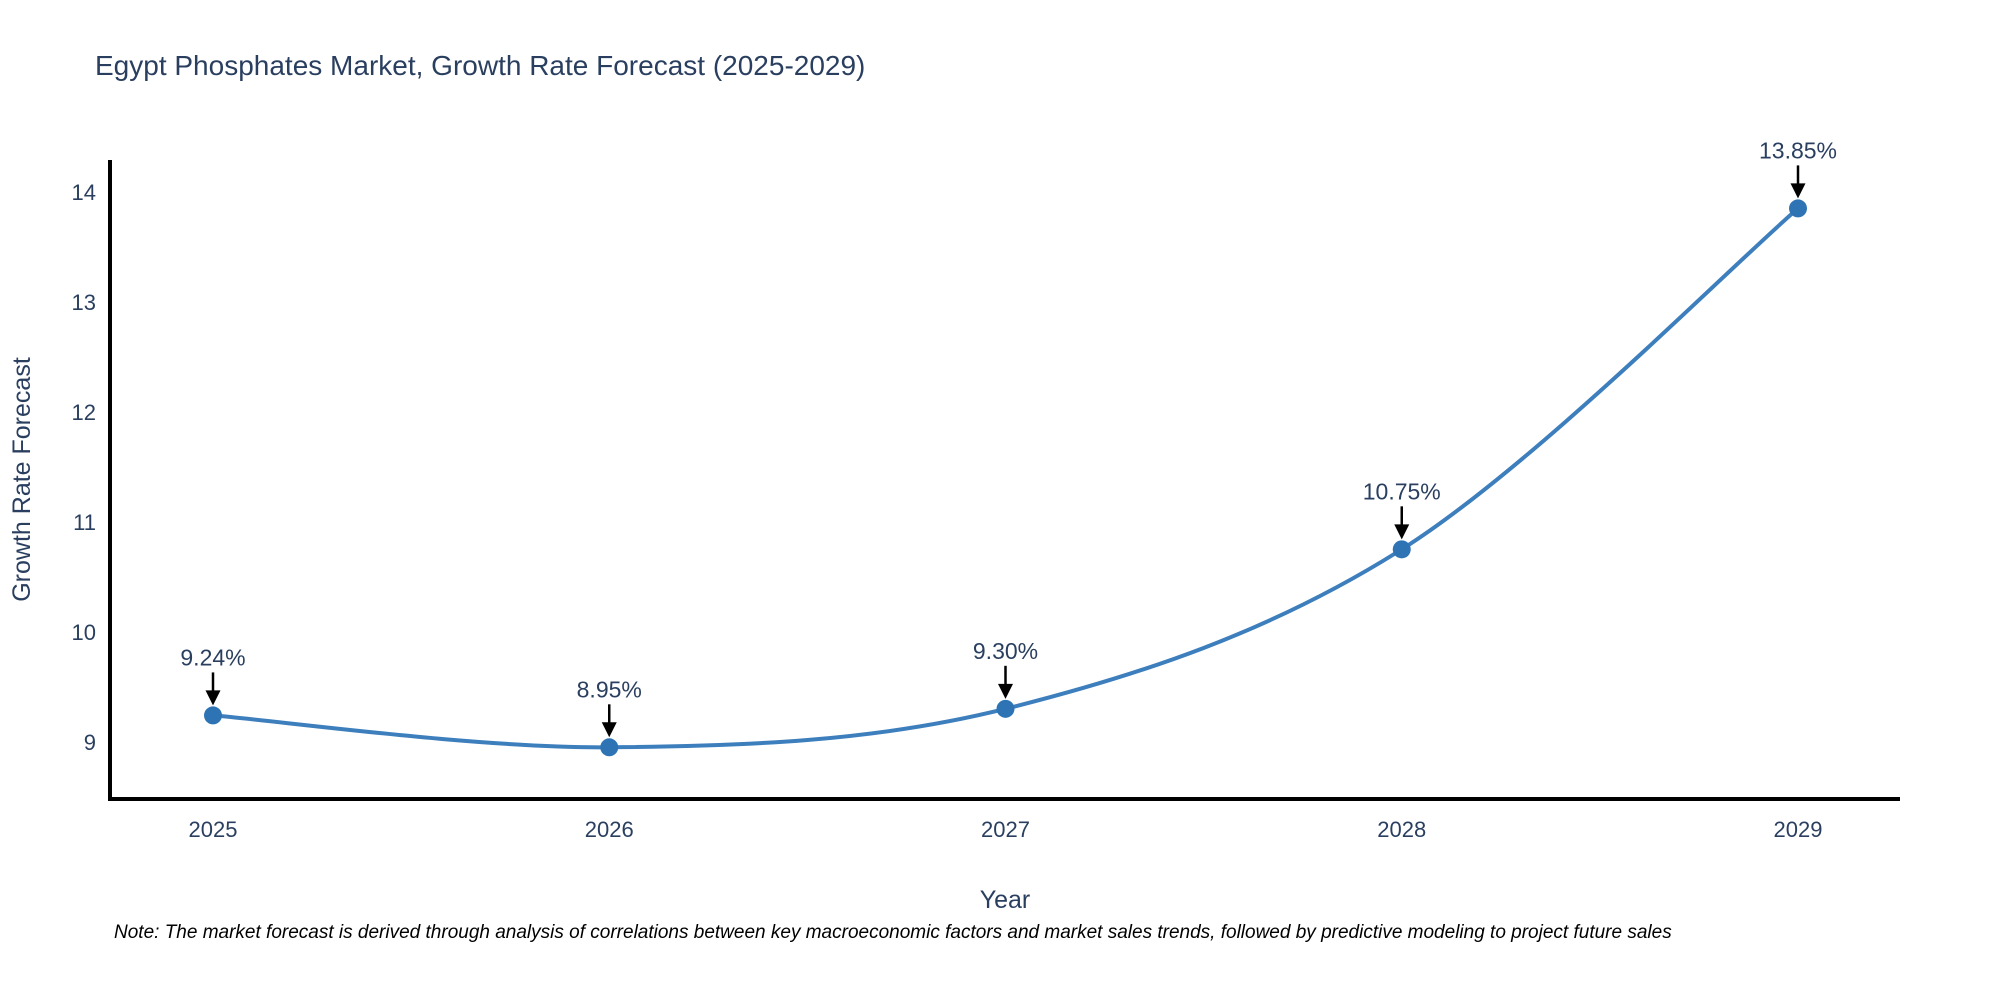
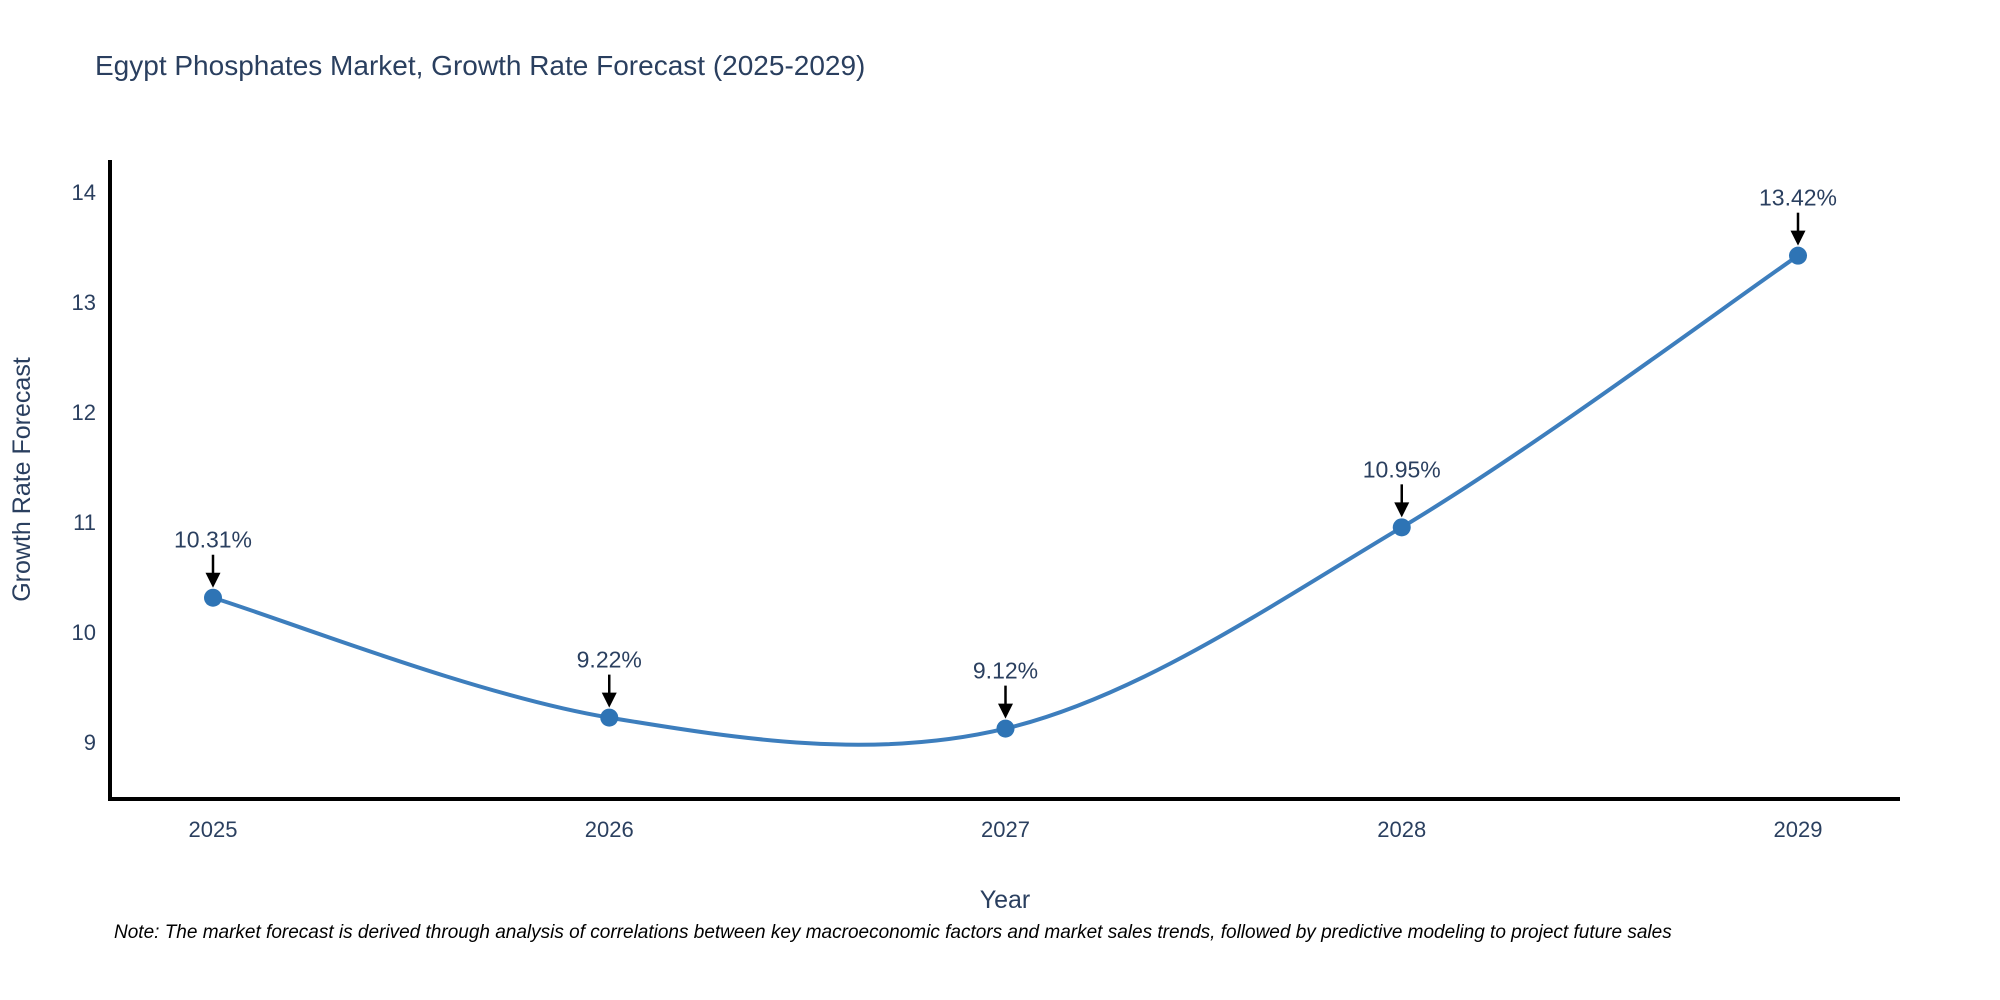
2025: 9.24% -> 10.31%
2026: 8.95% -> 9.22%
2027: 9.30% -> 9.12%
2028: 10.75% -> 10.95%
2029: 13.85% -> 13.42%
